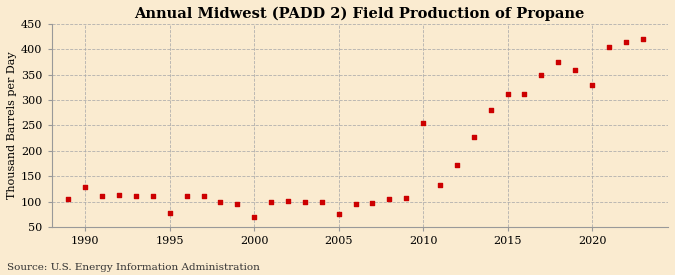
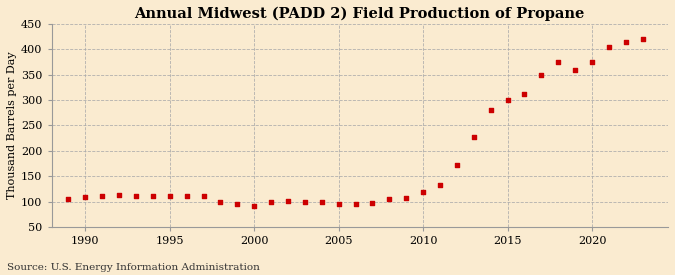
1990: 128 -> 109
1995: 78 -> 111
2000: 70 -> 91
2005: 76 -> 96
2010: 254 -> 118
2015: 312 -> 300
2020: 330 -> 375
